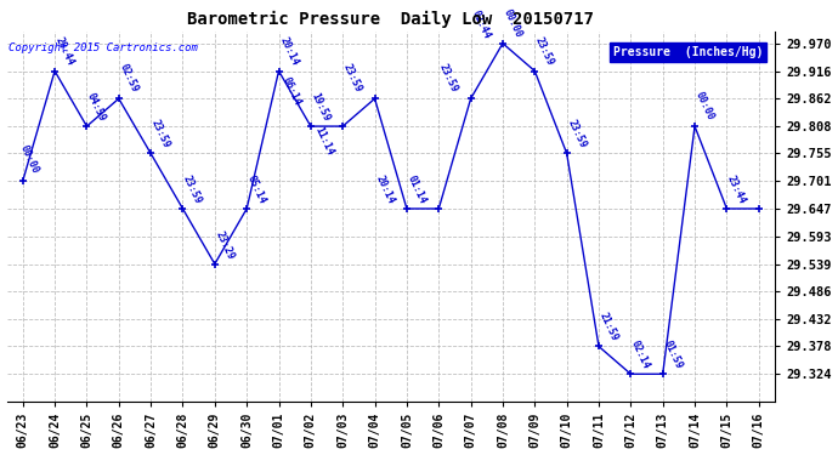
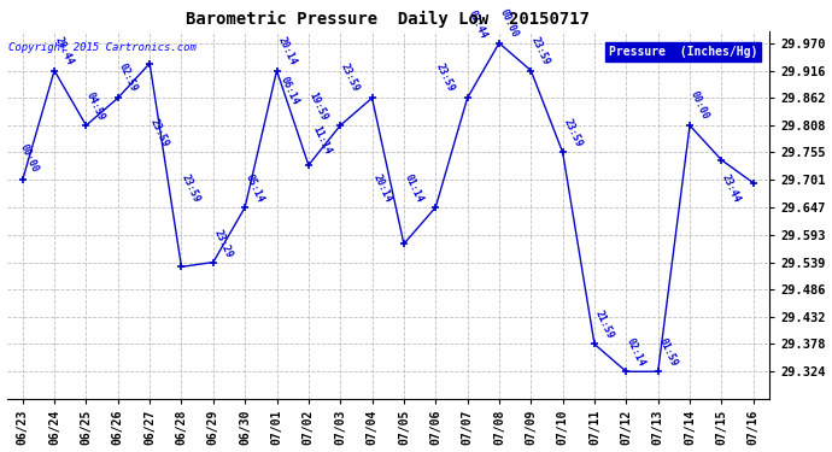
06/27: 29.755 -> 29.930
06/28: 29.647 -> 29.530
07/02: 29.808 -> 29.730
07/05: 29.647 -> 29.575
07/15: 29.647 -> 29.740
07/16: 29.647 -> 29.695
